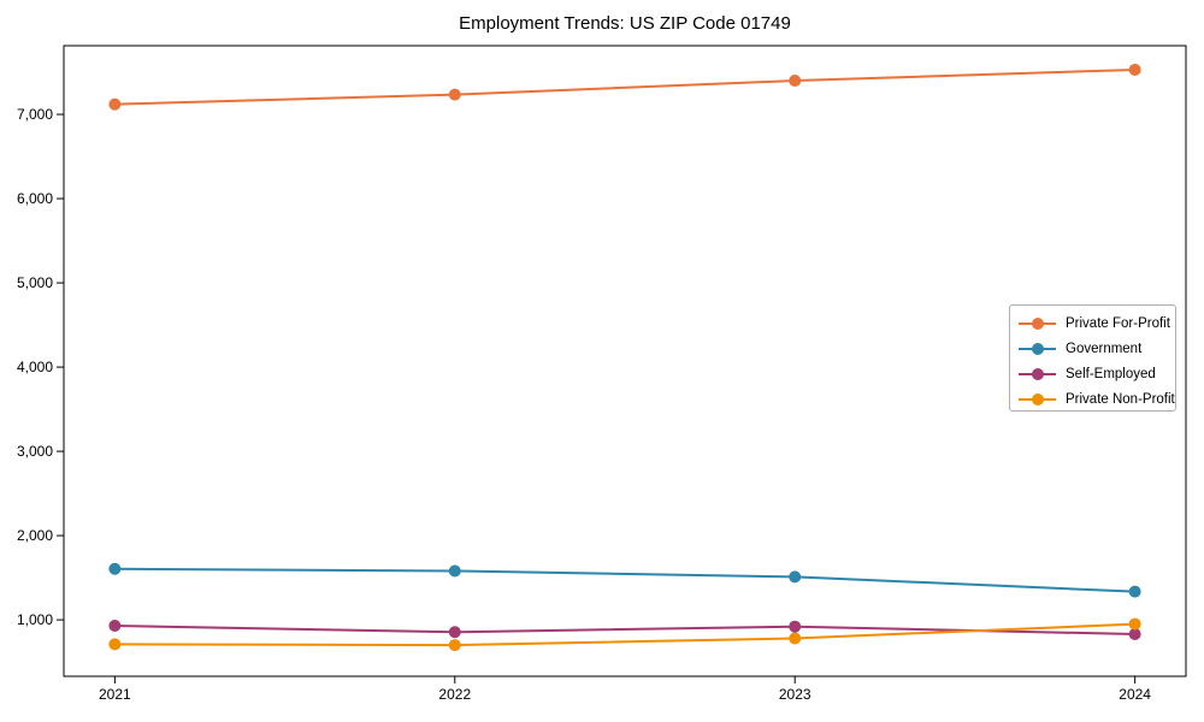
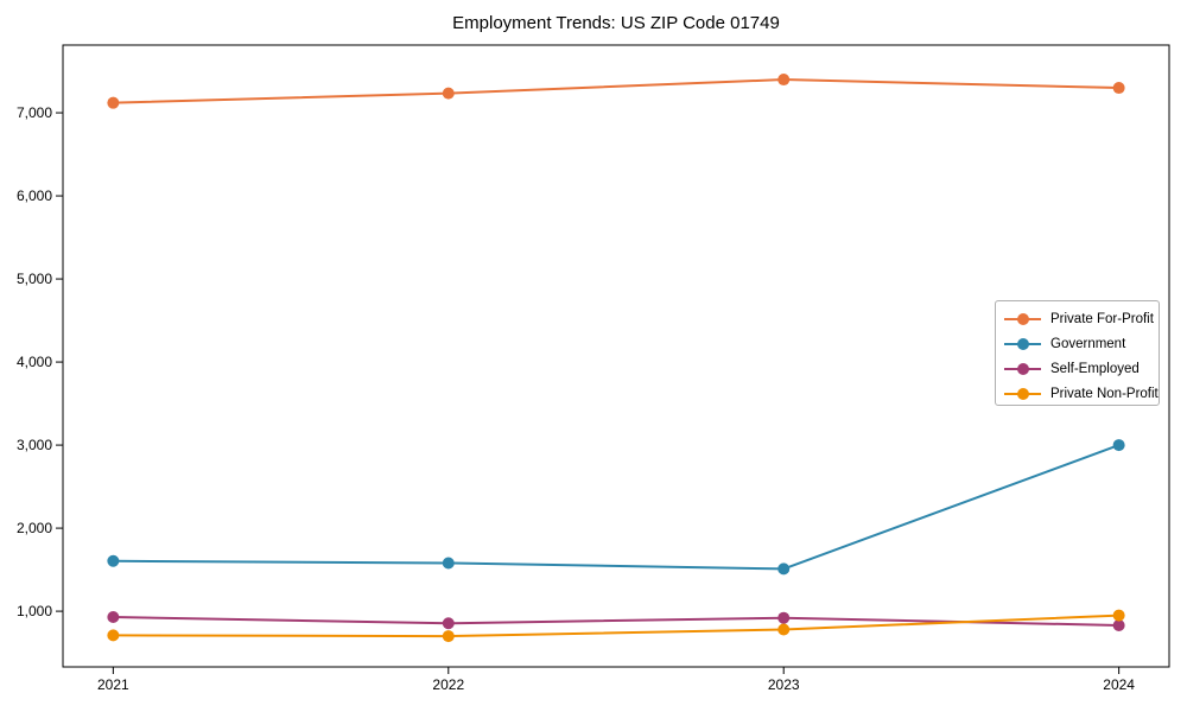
Private For-Profit/2024: 7500 -> 7300
Government/2024: 1300 -> 3000
